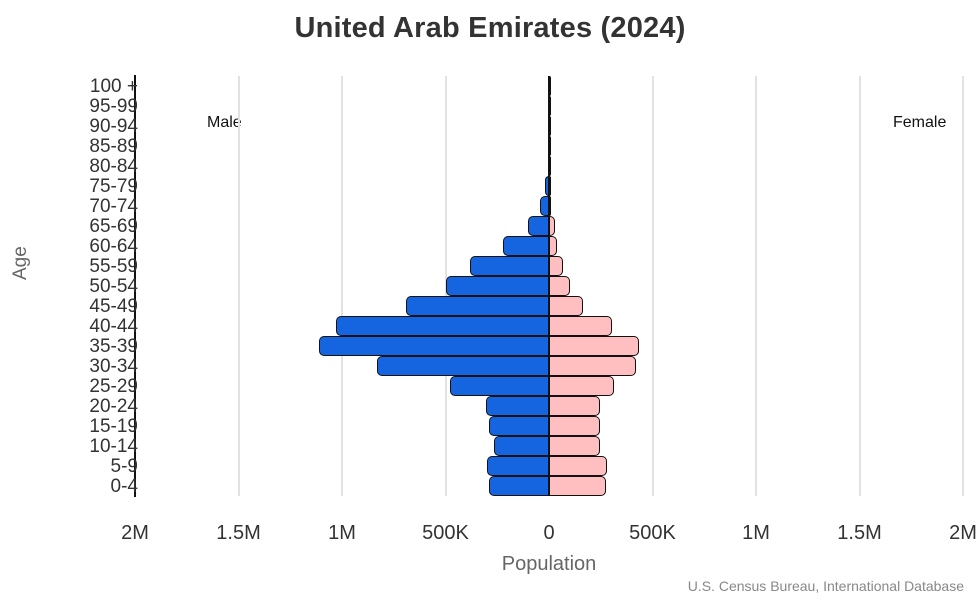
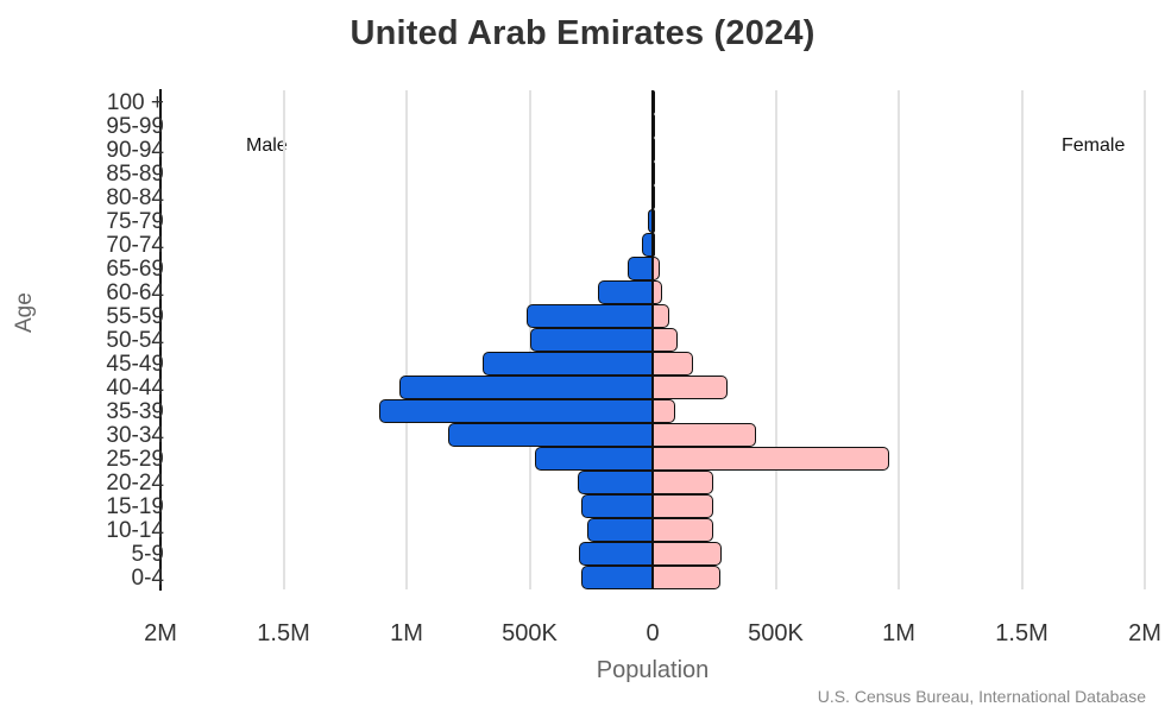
Female/25-29: 0,32M -> 0,96M
Female/35-39: 0,44M -> 0,09M
Male/55-59: 0,38M -> 0,51M
